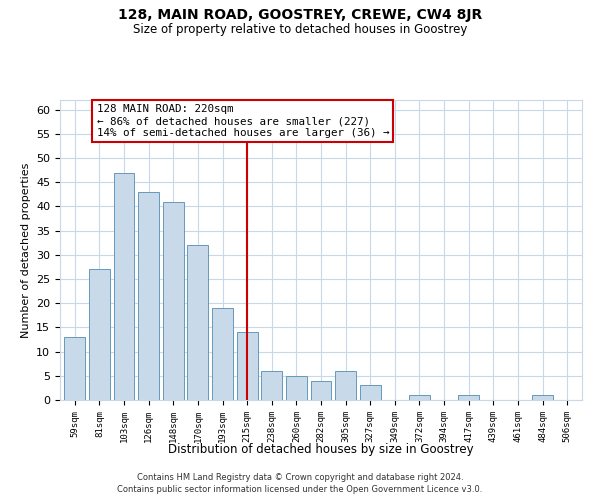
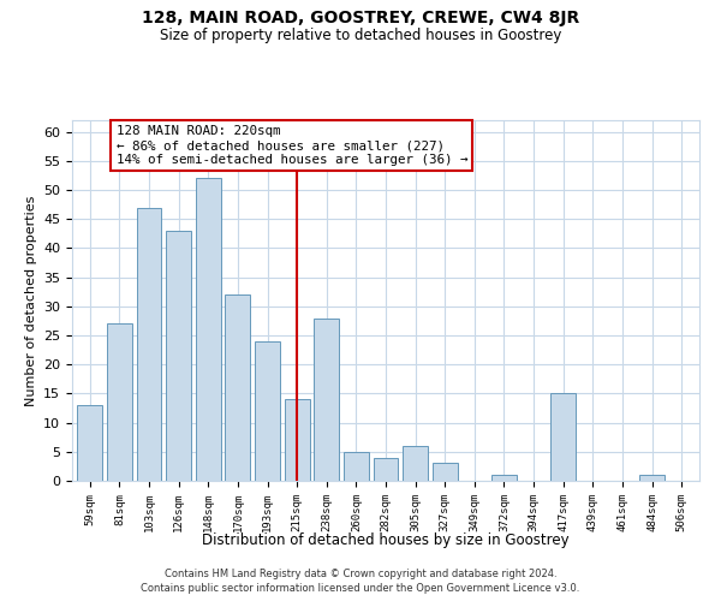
148sqm: 41 -> 52
193sqm: 19 -> 24
238sqm: 6 -> 28
417sqm: 1 -> 15
